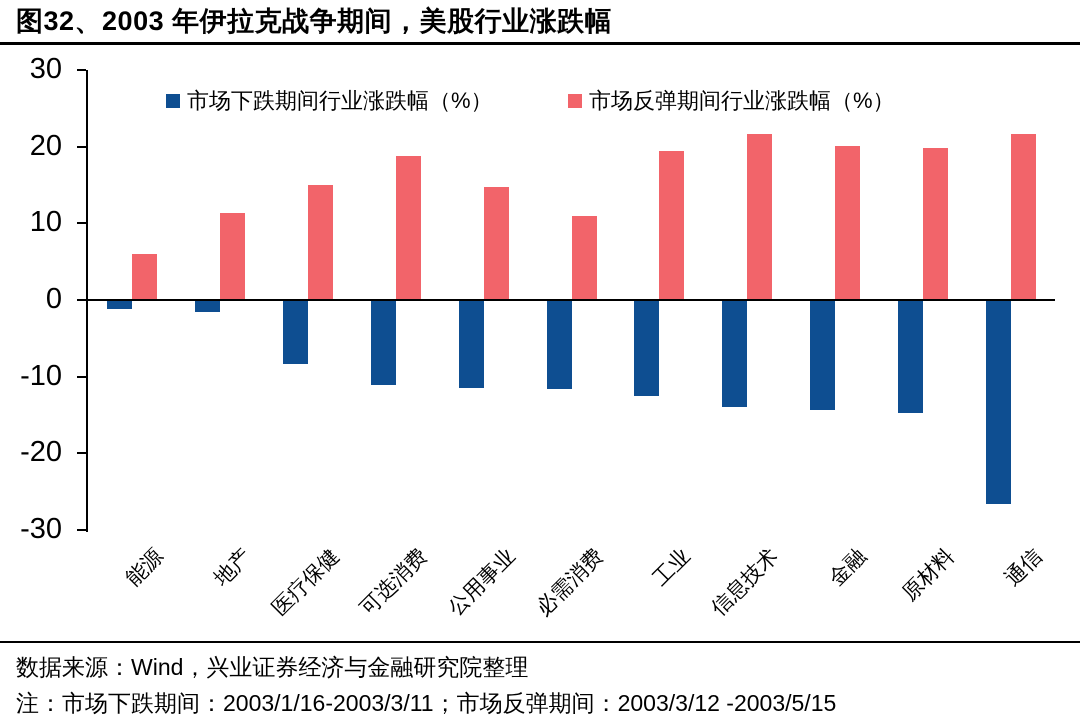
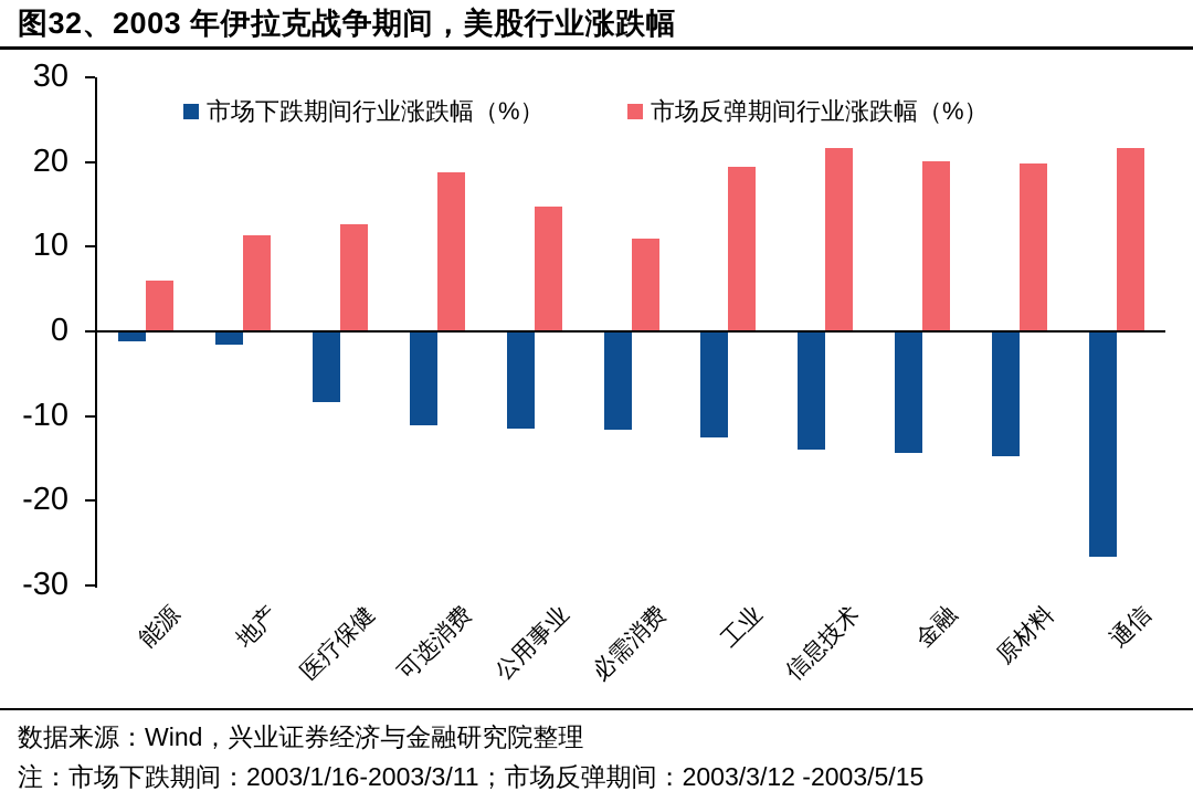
市场反弹期间行业涨跌幅（%）/医疗保健: 15 -> 13
